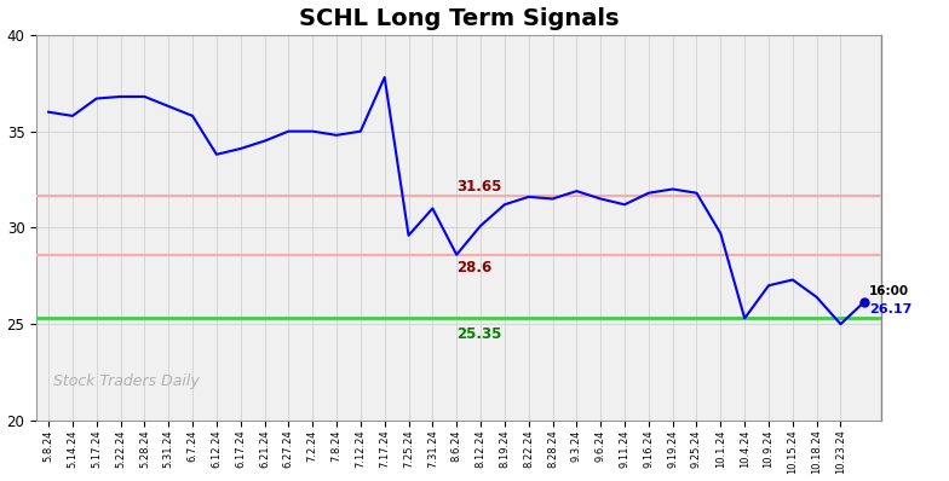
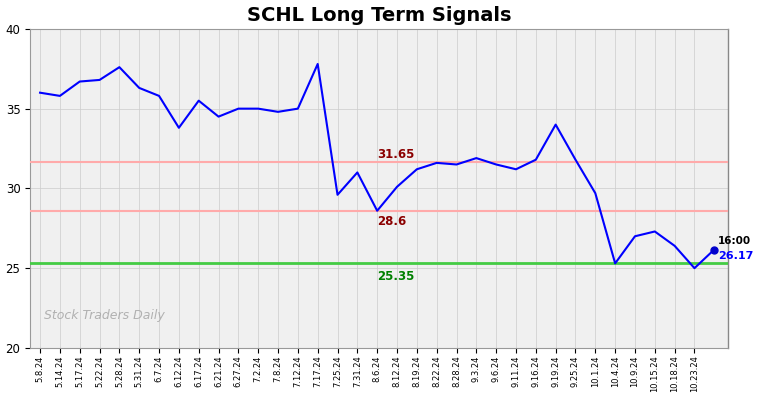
5.28.24: 36.8 -> 37.6
6.17.24: 34.1 -> 35.5
9.19.24: 32.0 -> 34.0
